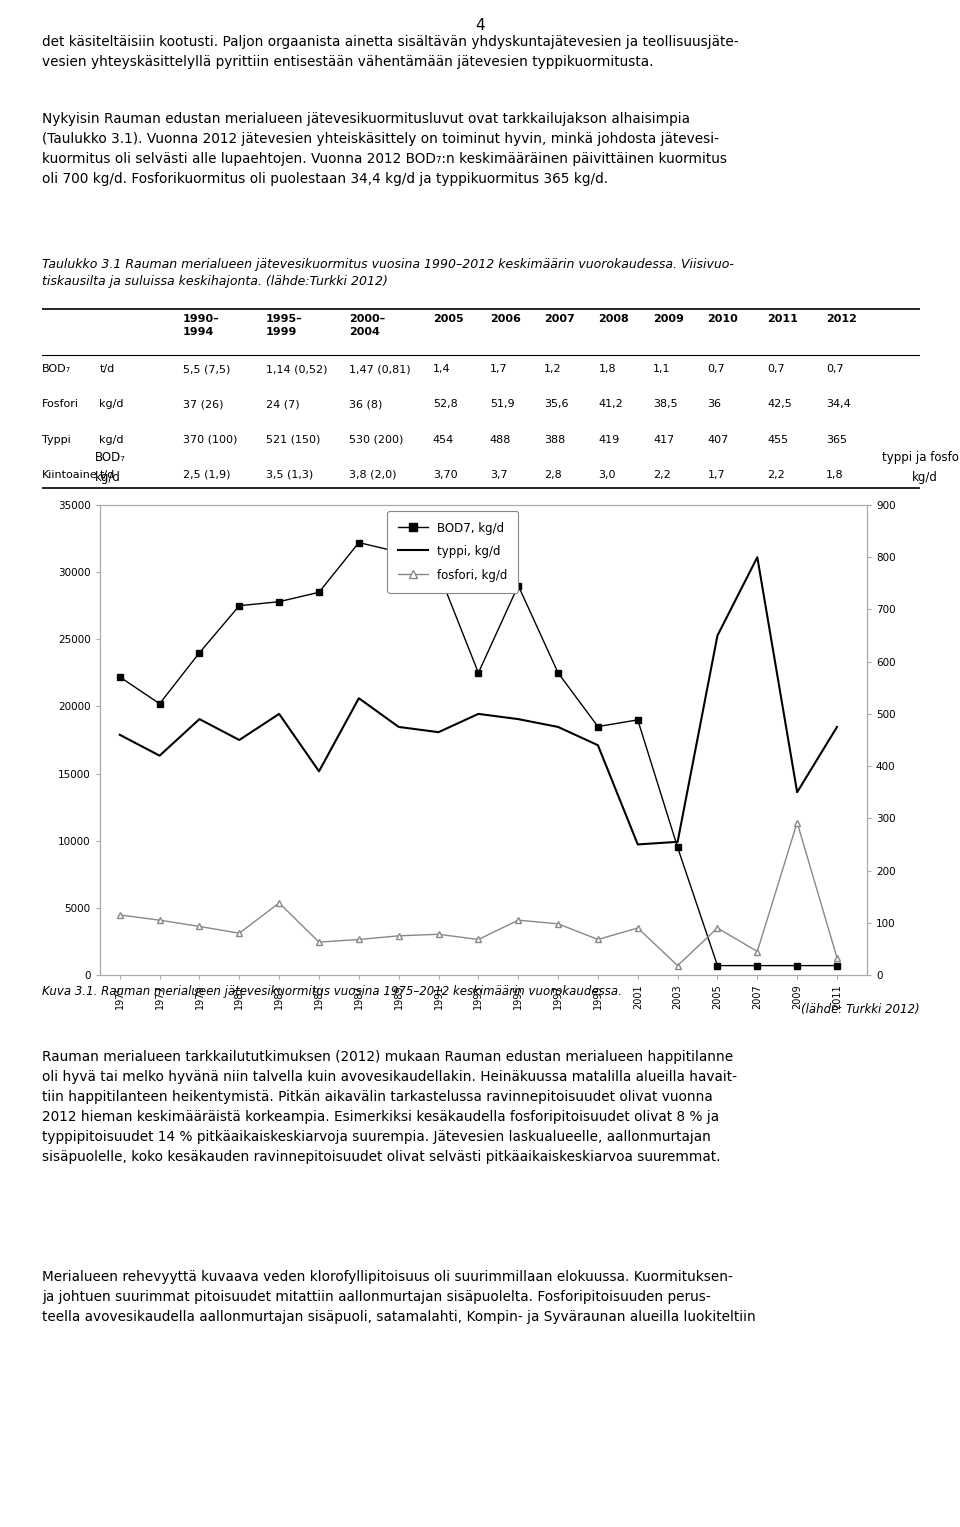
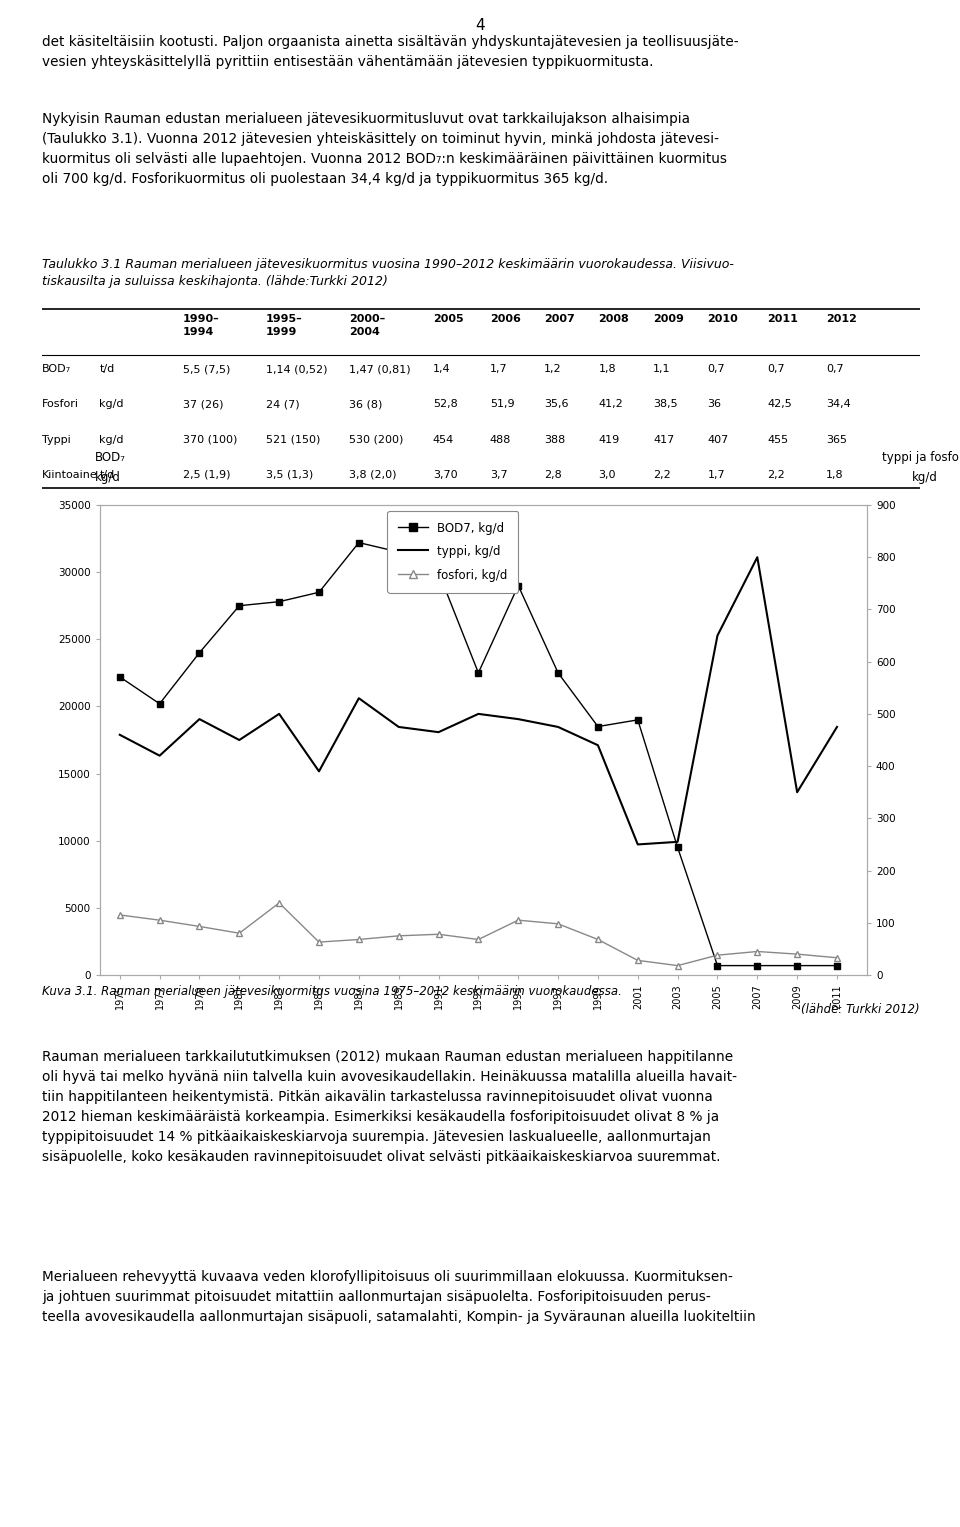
fosfori, kg/d/2001: 90 -> 28
fosfori, kg/d/2005: 90 -> 38
fosfori, kg/d/2009: 292 -> 40
